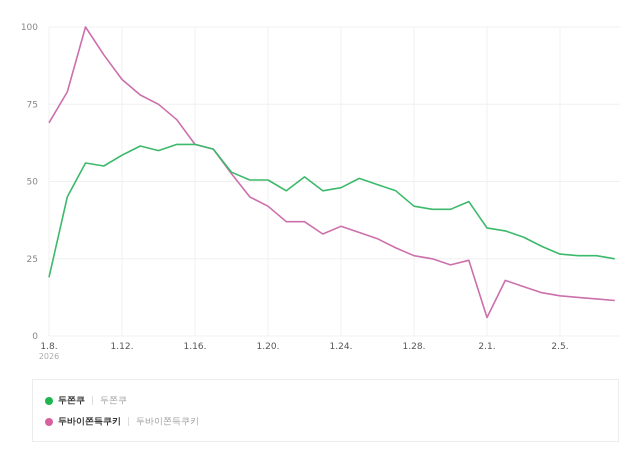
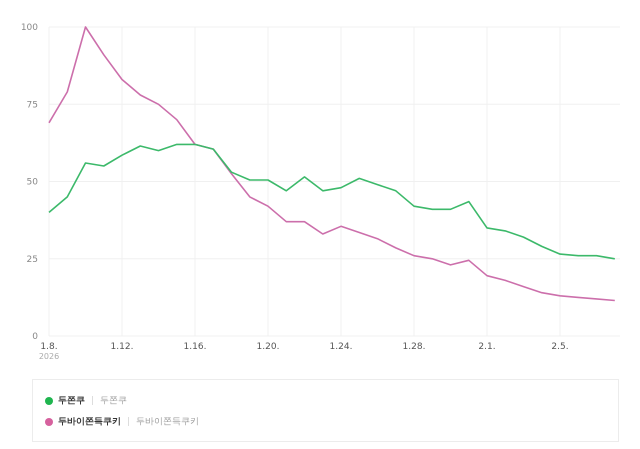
두쫀쿠/1.8.: 19 -> 40
두바이쫀득쿠키/2.1.: 6 -> 20
